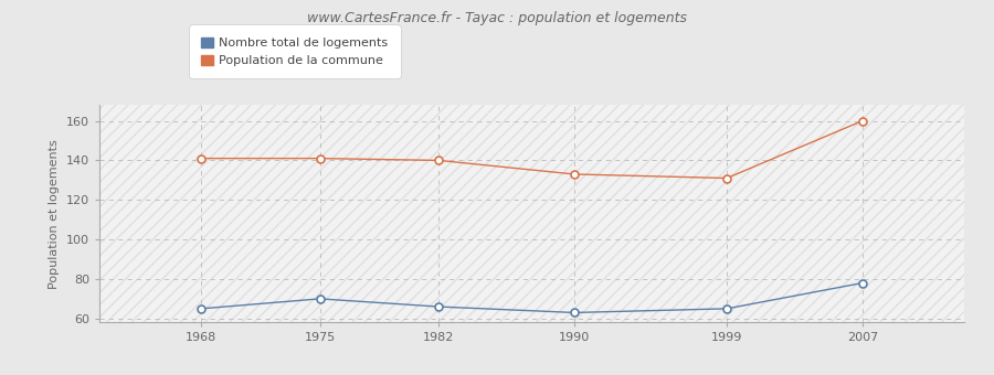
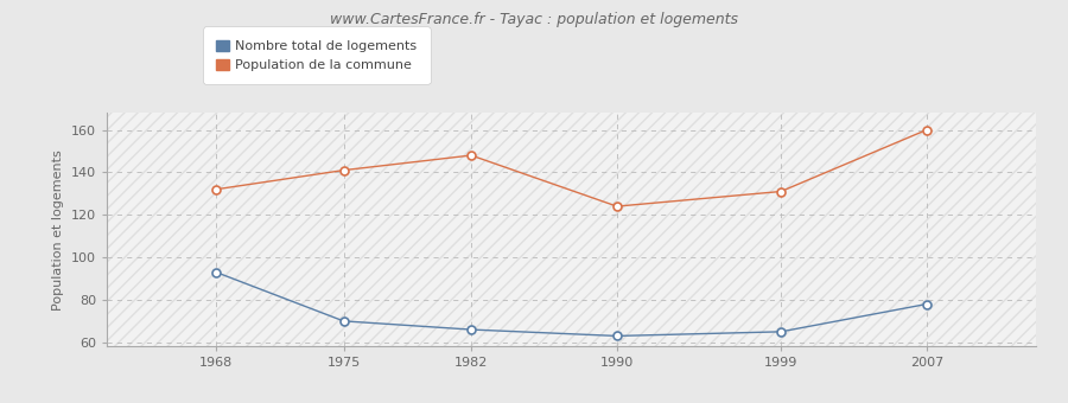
Nombre total de logements/1968: 65 -> 93
Population de la commune/1968: 141 -> 132
Population de la commune/1982: 140 -> 148
Population de la commune/1990: 133 -> 124
